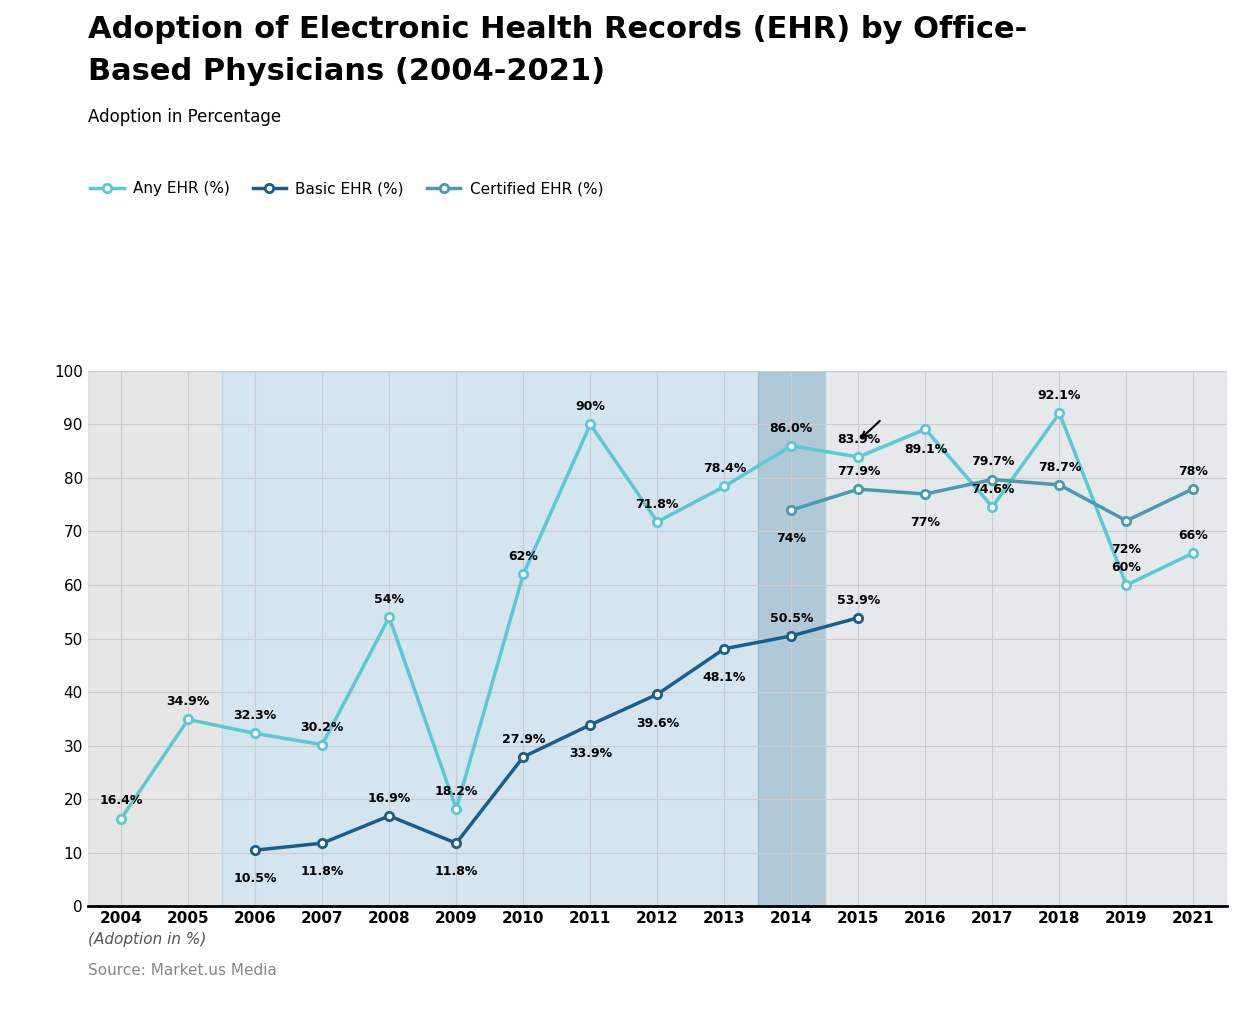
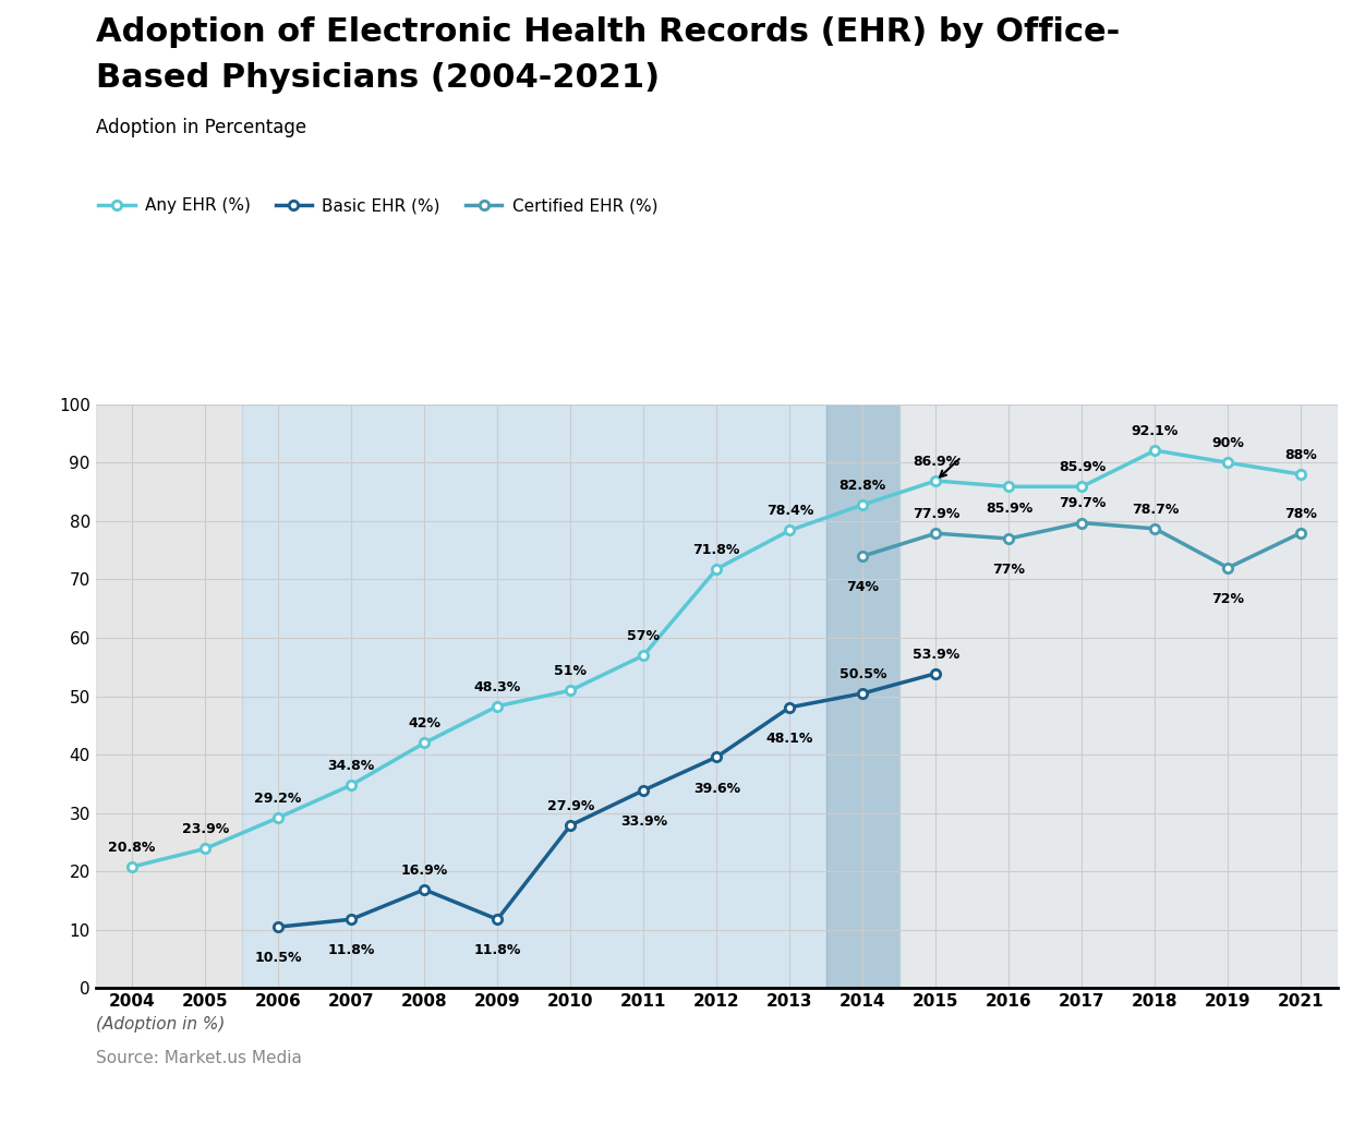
Any EHR (%)/2004: 16.4% -> 20.8%
Any EHR (%)/2005: 34.9% -> 23.9%
Any EHR (%)/2006: 32.3% -> 29.2%
Any EHR (%)/2007: 30.2% -> 34.8%
Any EHR (%)/2008: 54% -> 42%
Any EHR (%)/2009: 18.2% -> 48.3%
Any EHR (%)/2010: 62% -> 51%
Any EHR (%)/2011: 90% -> 57%
Any EHR (%)/2014: 86.0% -> 82.8%
Any EHR (%)/2015: 83.9% -> 86.9%
Any EHR (%)/2016: 89.1% -> 85.9%
Any EHR (%)/2017: 74.6% -> 85.9%
Any EHR (%)/2019: 60% -> 90%
Any EHR (%)/2021: 66% -> 88%
